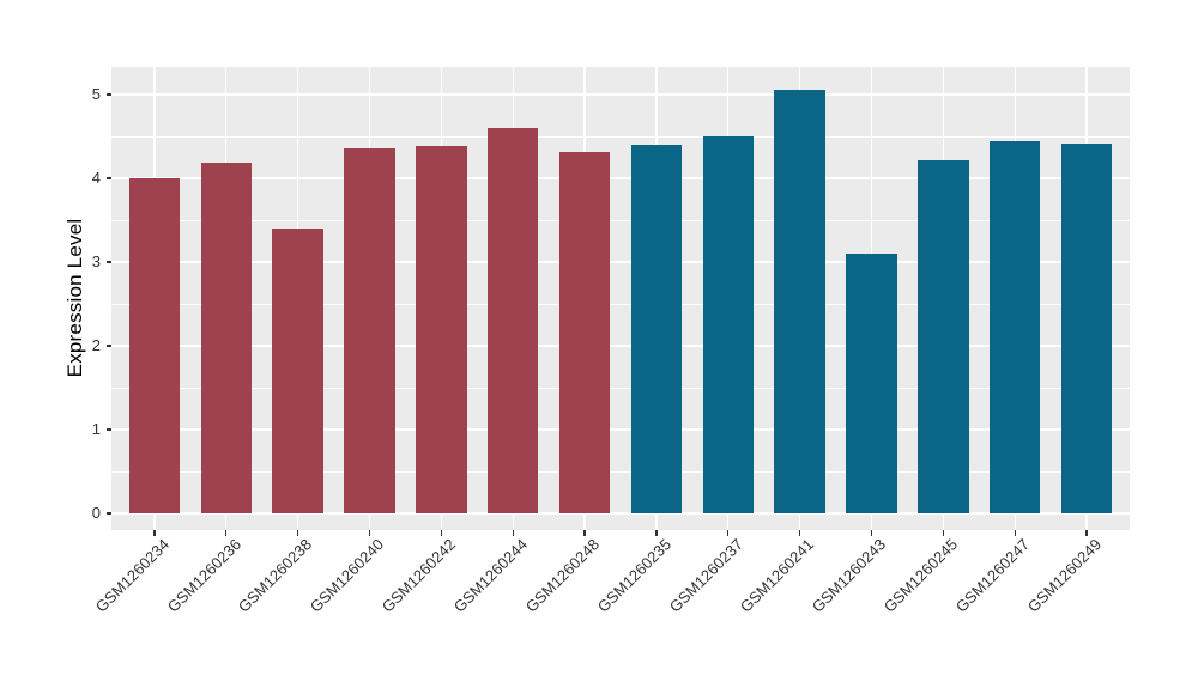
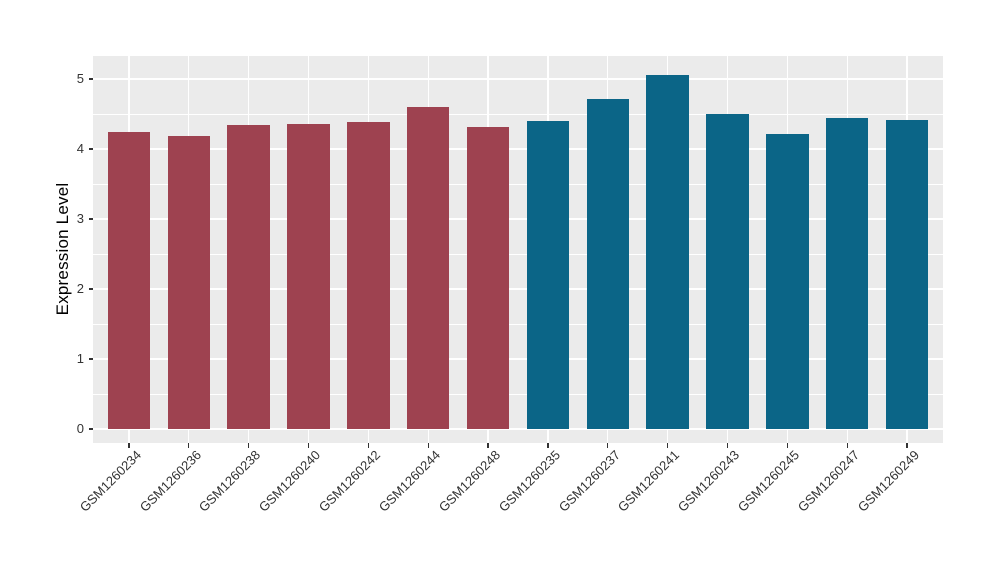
GSM1260234: 4.0 -> 4.2
GSM1260238: 3.4 -> 4.3
GSM1260237: 4.5 -> 4.7
GSM1260243: 3.1 -> 4.5
